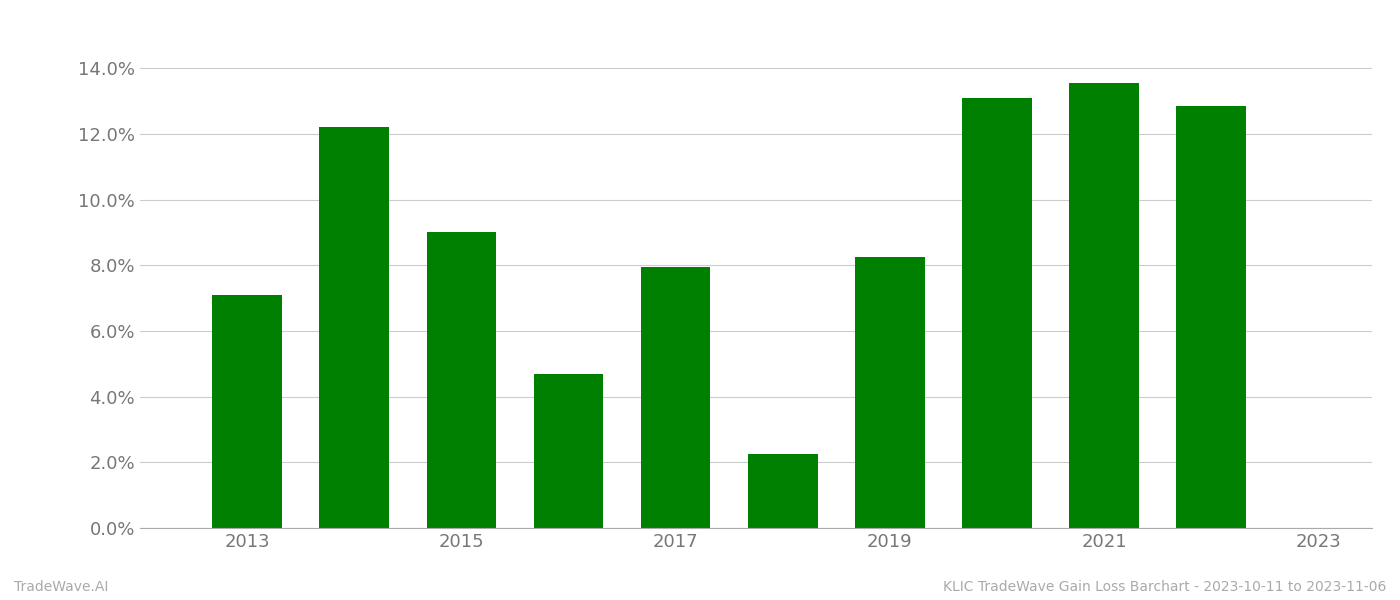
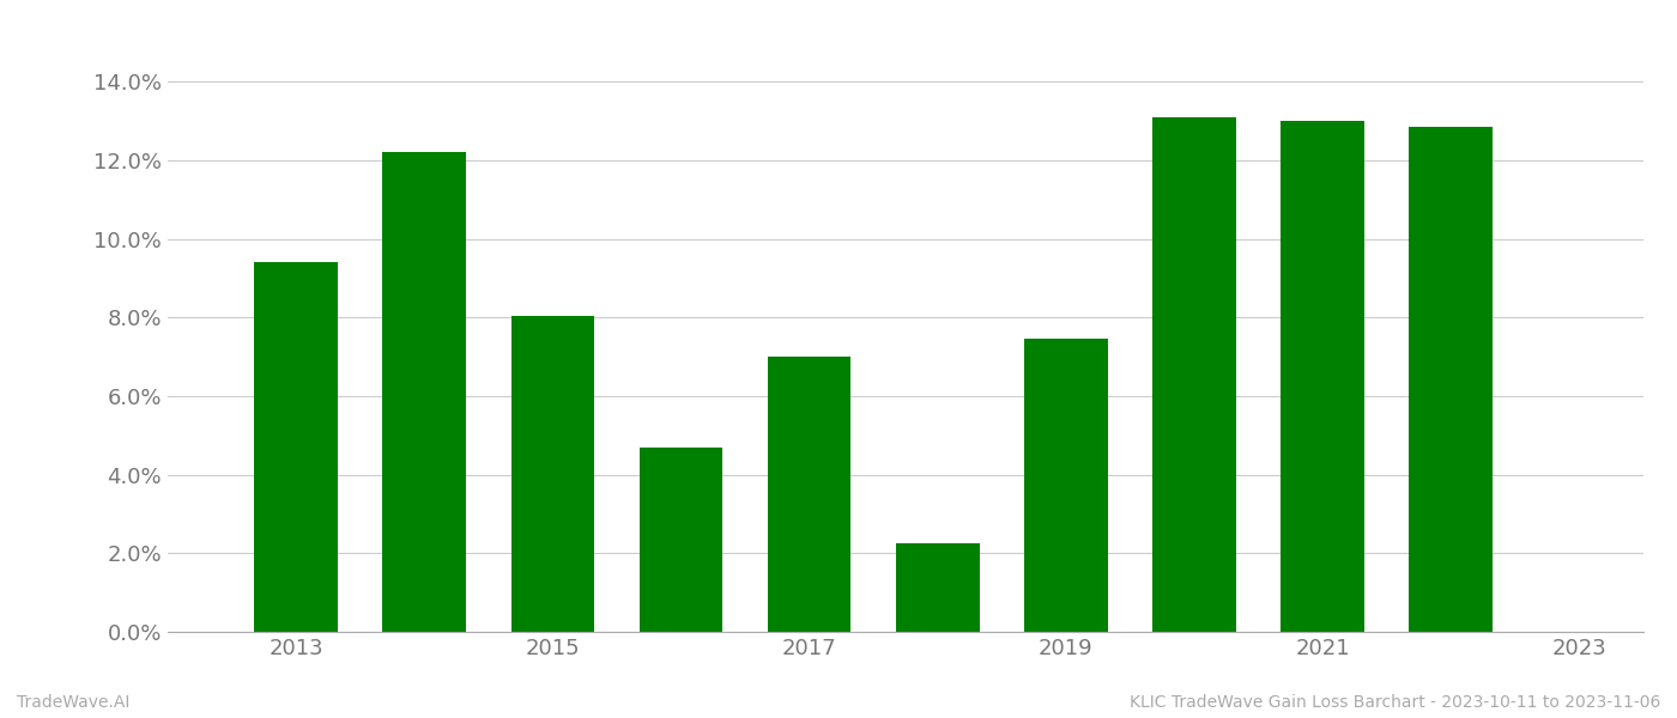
2013: 7.10% -> 9.40%
2015: 9.00% -> 8.05%
2017: 7.95% -> 7.00%
2019: 8.25% -> 7.45%
2021: 13.55% -> 13.00%
